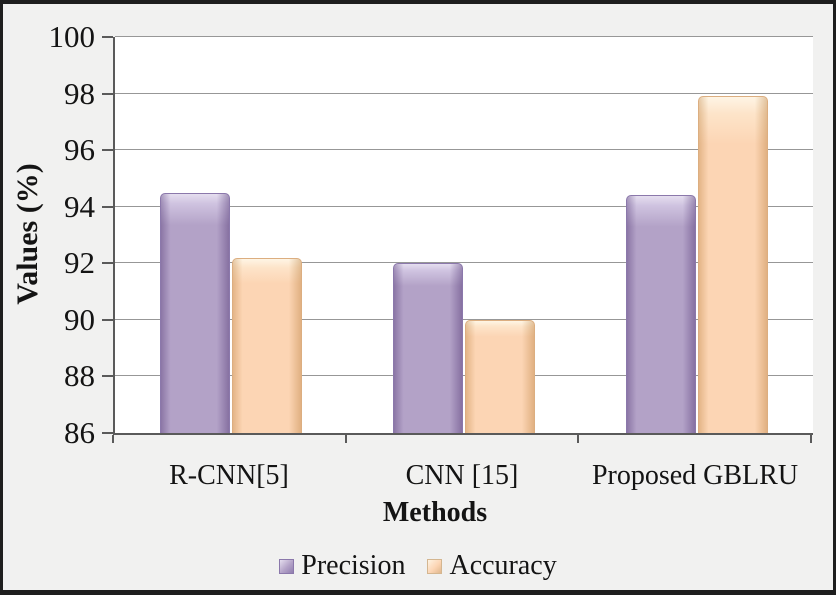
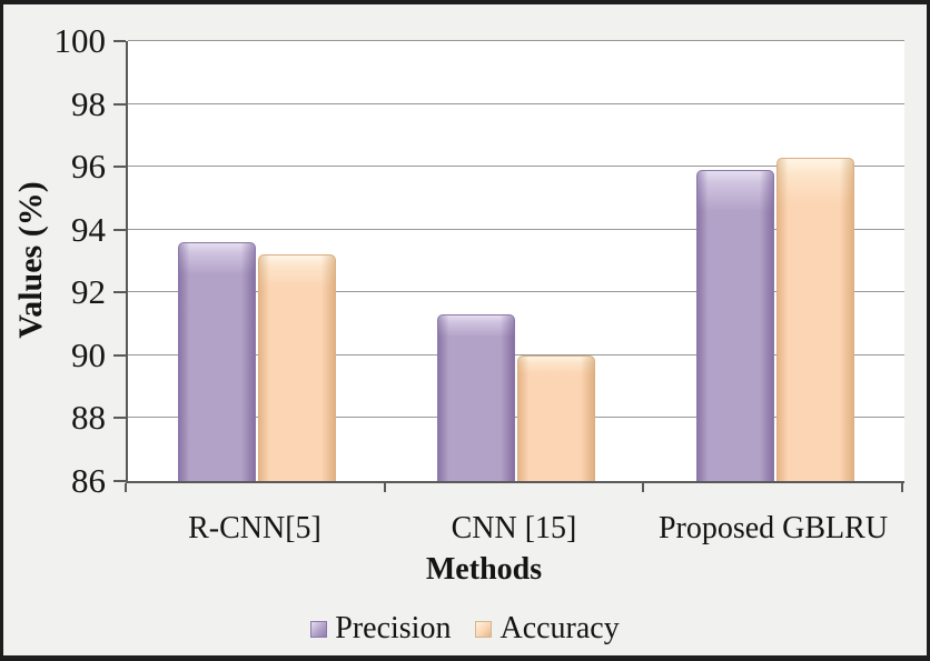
Precision/R-CNN[5]: 94.5 -> 93.6
Accuracy/R-CNN[5]: 92.2 -> 93.2
Precision/CNN [15]: 92.0 -> 91.3
Precision/Proposed GBLRU: 94.4 -> 95.9
Accuracy/Proposed GBLRU: 97.9 -> 96.3
